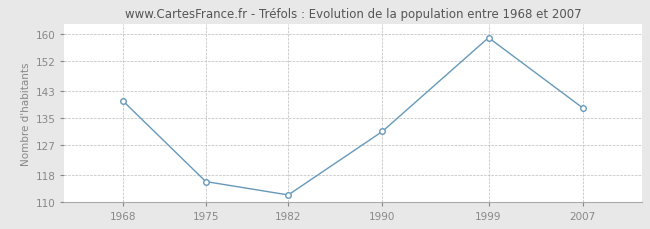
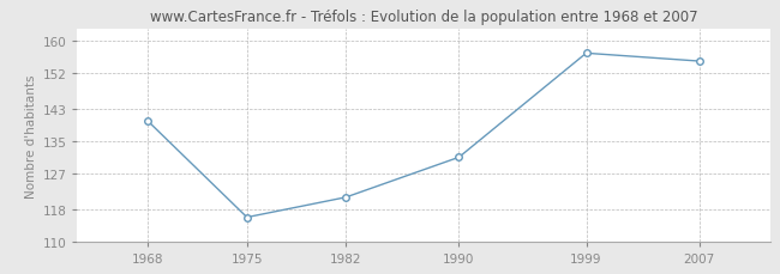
1982: 112 -> 121
1999: 159 -> 157
2007: 138 -> 155
